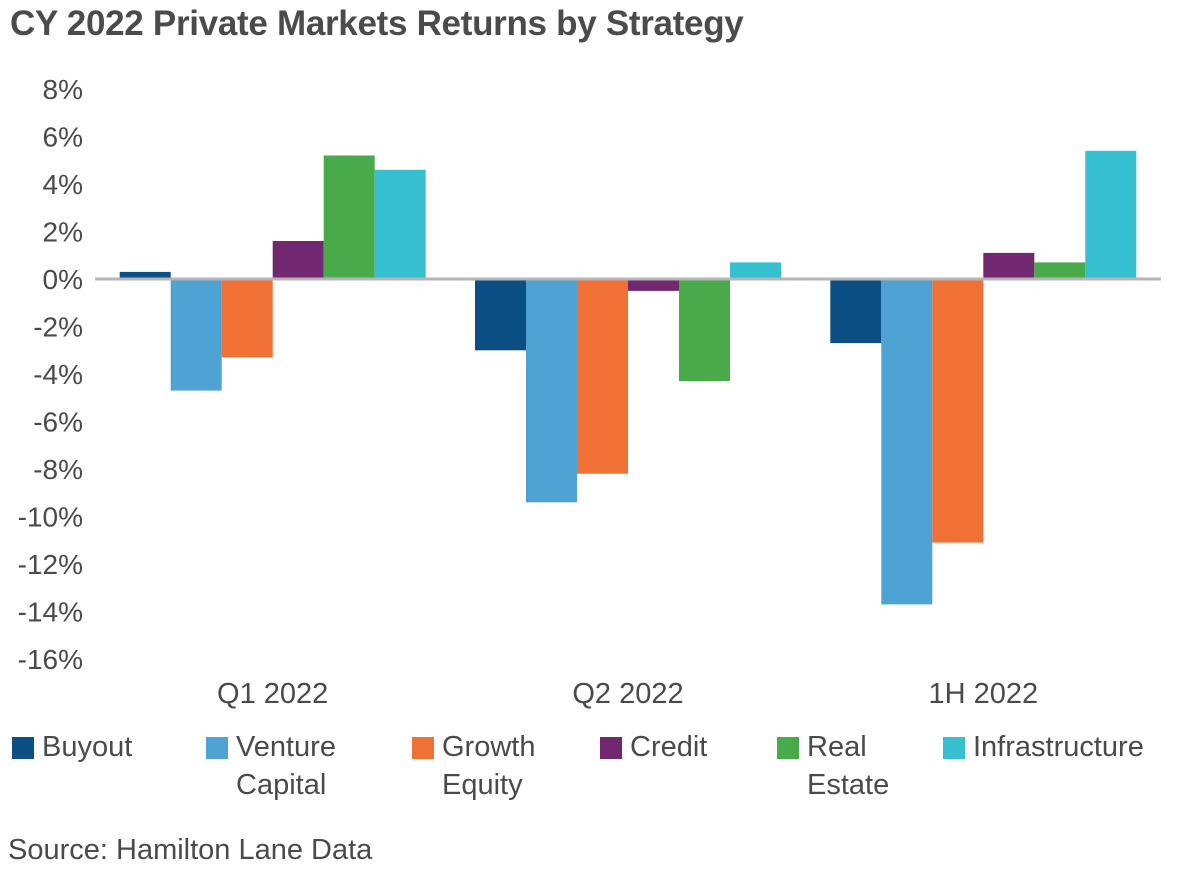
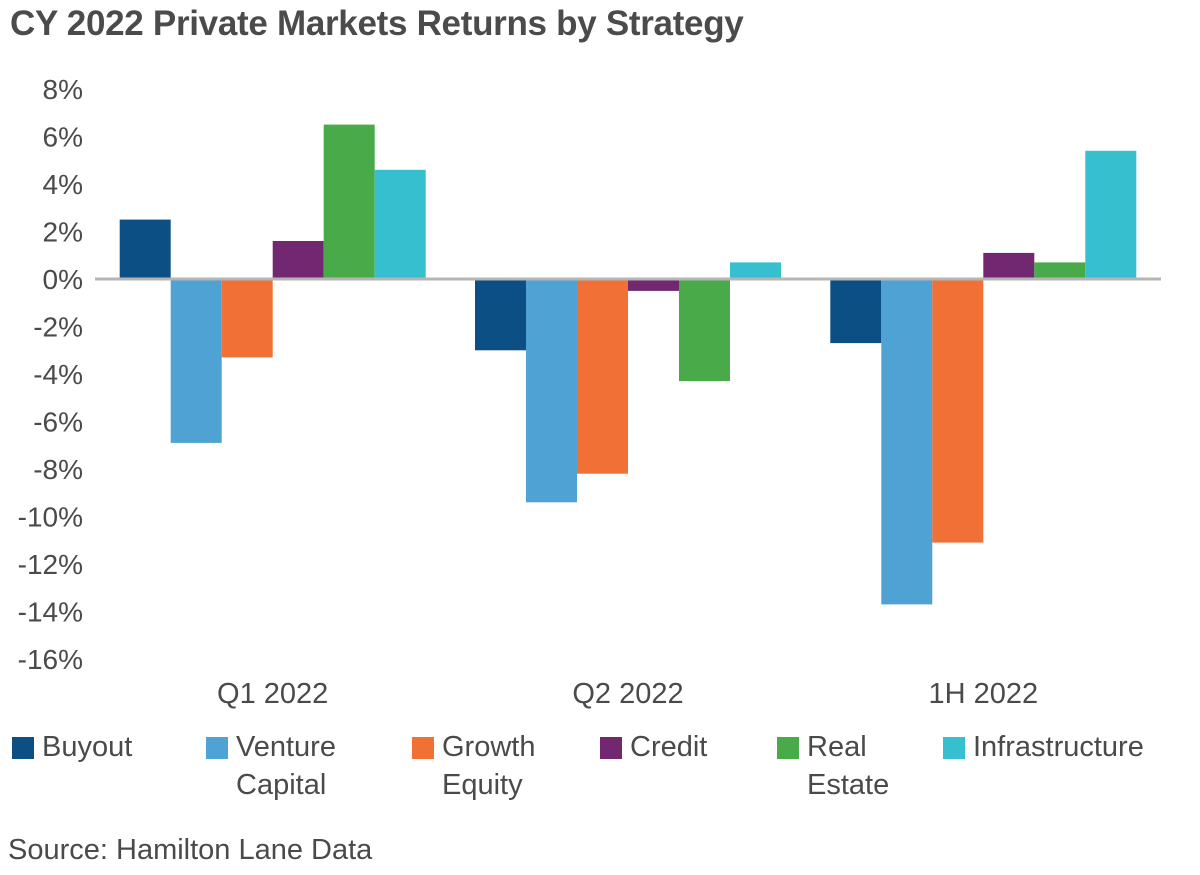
Buyout/Q1 2022: 0.3% -> 2.5%
Venture Capital/Q1 2022: -4.7% -> -6.9%
Real Estate/Q1 2022: 5.2% -> 6.5%
